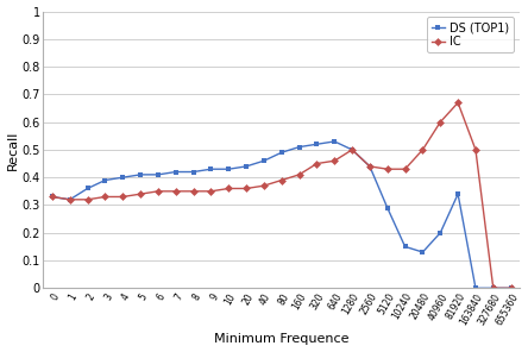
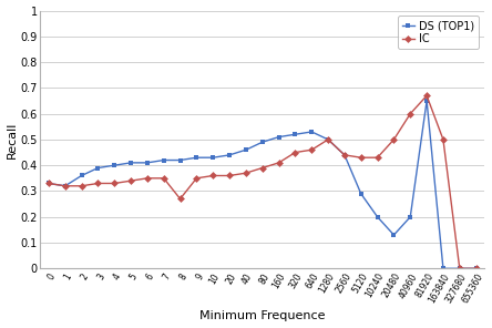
IC/8: 0.35 -> 0.27
DS (TOP1)/10240: 0.15 -> 0.20
DS (TOP1)/81920: 0.34 -> 0.65
